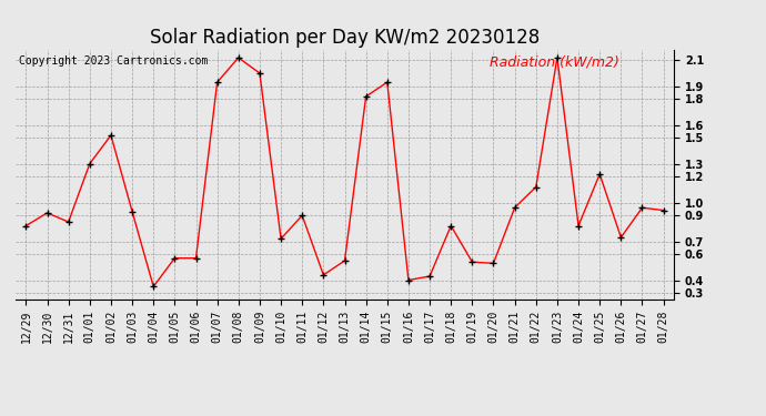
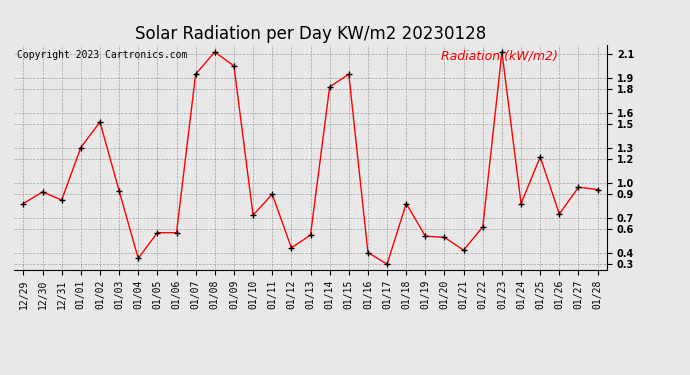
01/17: 0.43 -> 0.30
01/21: 0.96 -> 0.42
01/22: 1.12 -> 0.62
